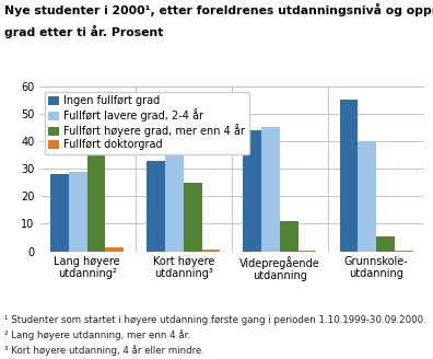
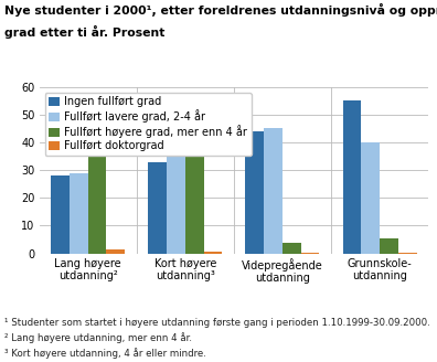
Fullført høyere grad, mer enn 4 år/Kort høyere utdanning³: 25.0 -> 36.0
Fullført høyere grad, mer enn 4 år/Videpregående utdanning: 11.0 -> 4.0
